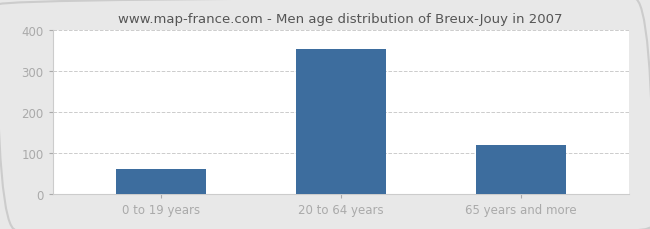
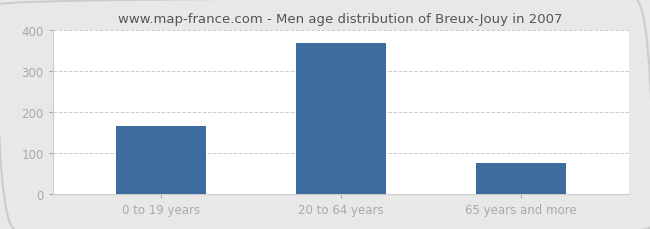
0 to 19 years: 60 -> 165
20 to 64 years: 355 -> 370
65 years and more: 120 -> 75
